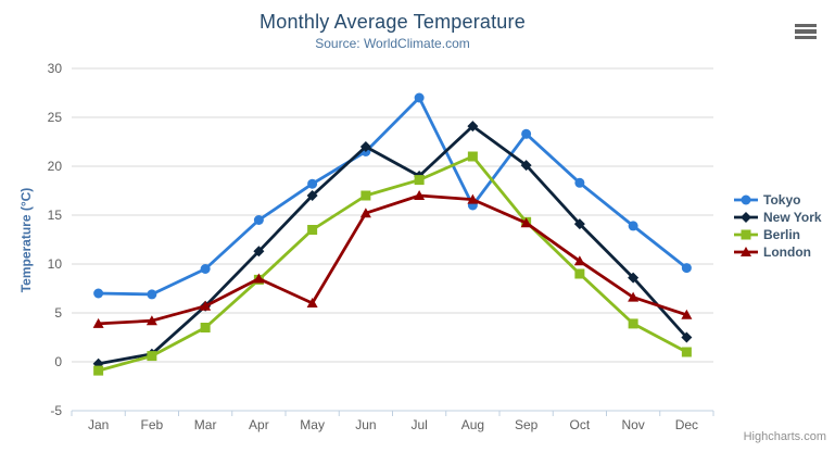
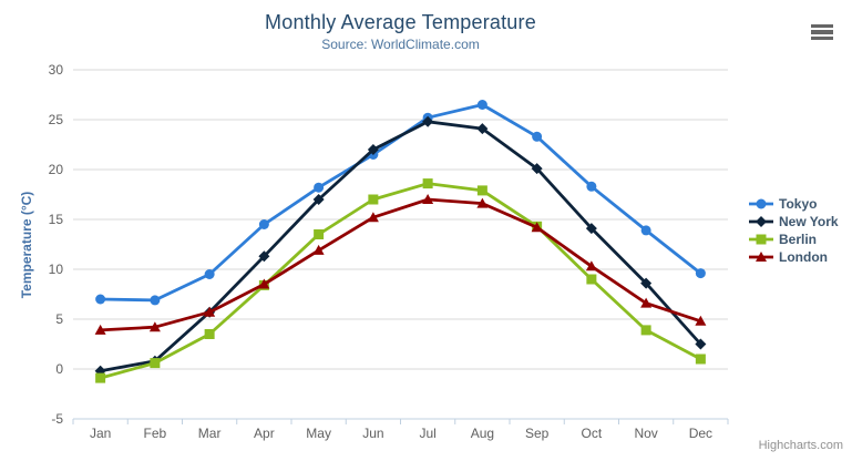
London/May: 6 -> 12
Tokyo/Jul: 27 -> 25
New York/Jul: 19 -> 25
Tokyo/Aug: 16 -> 26
Berlin/Aug: 21 -> 18
